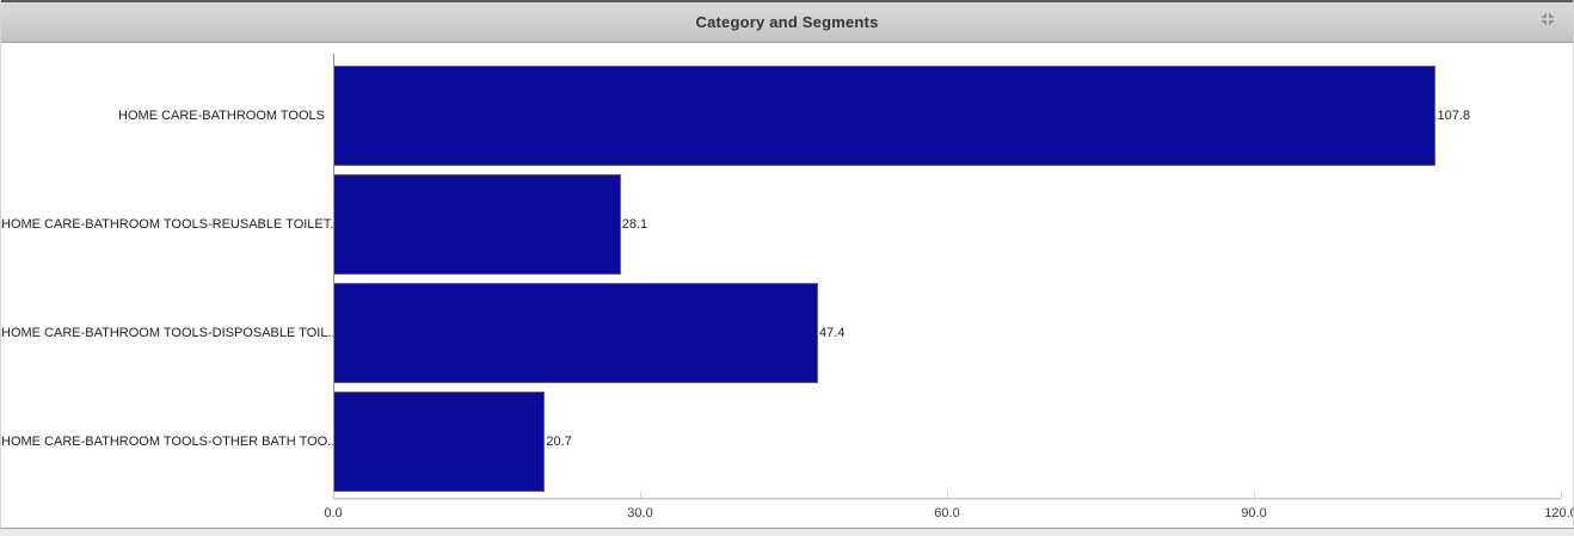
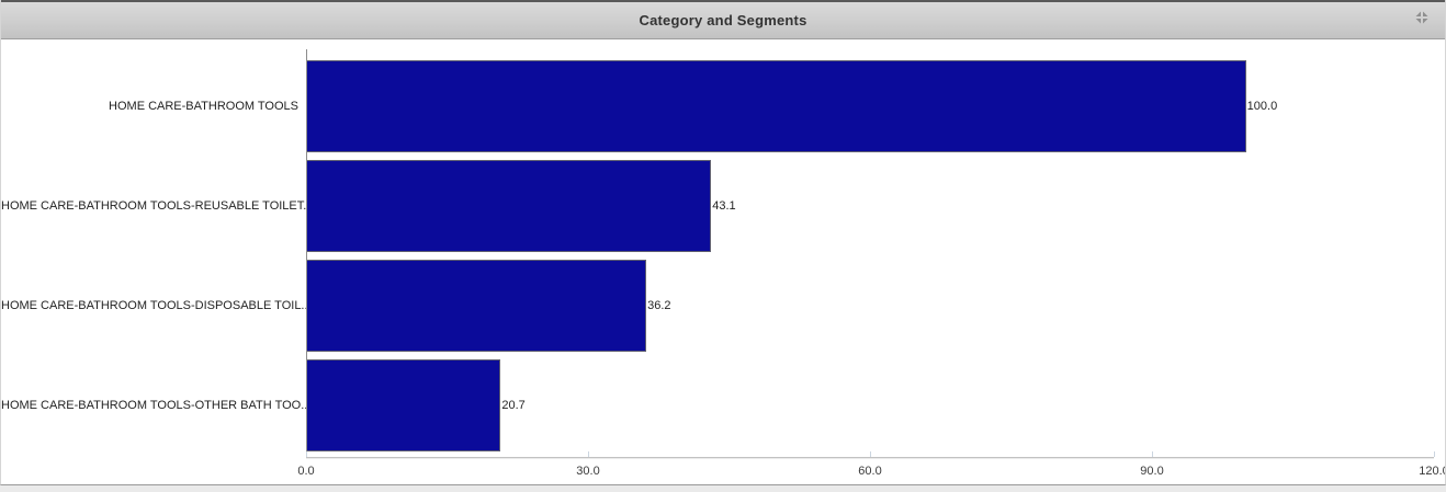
HOME CARE-BATHROOM TOOLS: 107.8 -> 100.0
HOME CARE-BATHROOM TOOLS-REUSABLE TOILET...: 28.1 -> 43.1
HOME CARE-BATHROOM TOOLS-DISPOSABLE TOIL...: 47.4 -> 36.2
